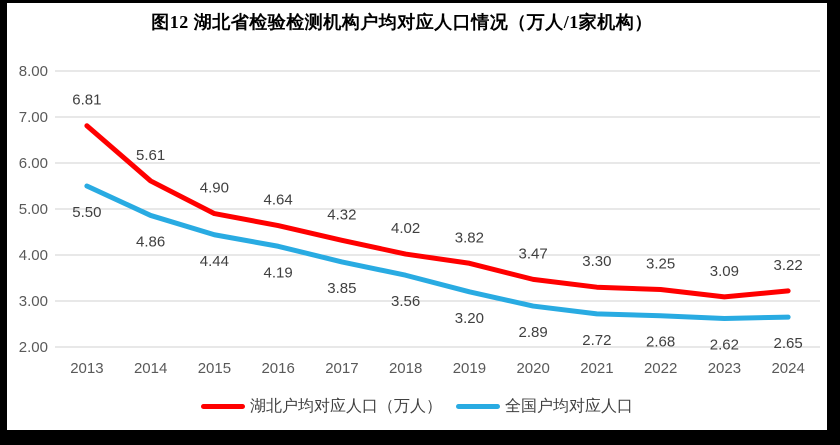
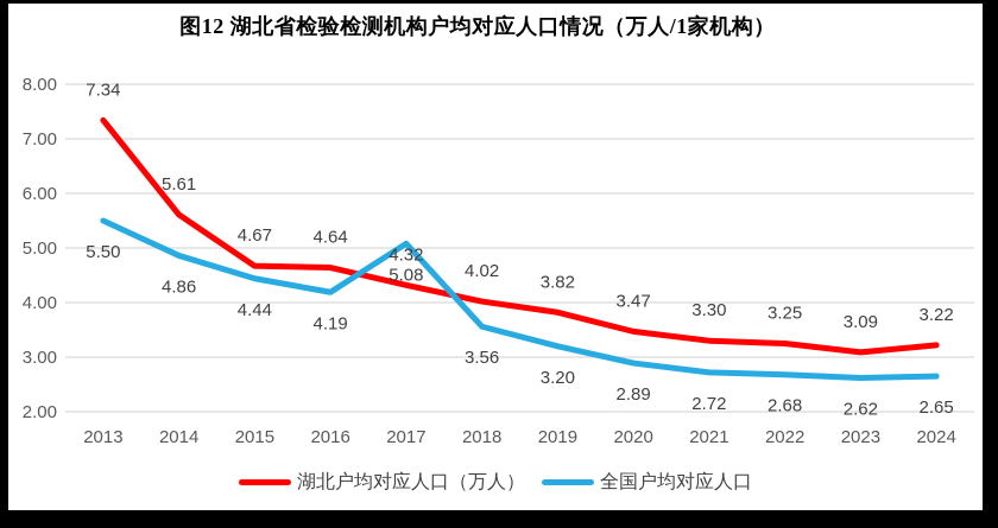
湖北户均对应人口（万人）/2013: 6.81 -> 7.34
湖北户均对应人口（万人）/2015: 4.90 -> 4.67
全国户均对应人口/2017: 3.85 -> 5.08
